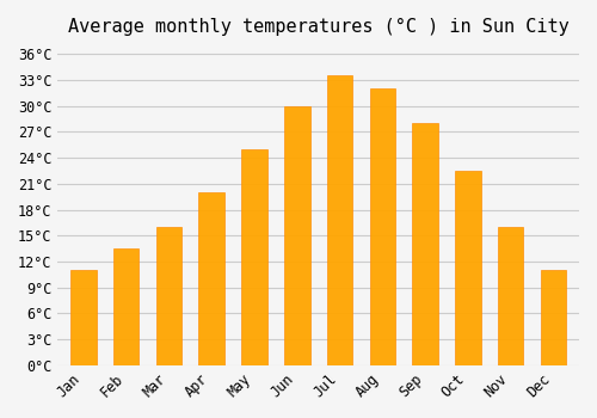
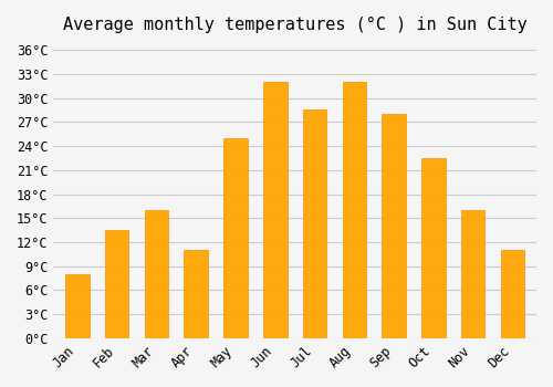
Jan: 11.0°C -> 8.0°C
Apr: 20.0°C -> 11.0°C
Jun: 30.0°C -> 32.0°C
Jul: 33.5°C -> 28.6°C
